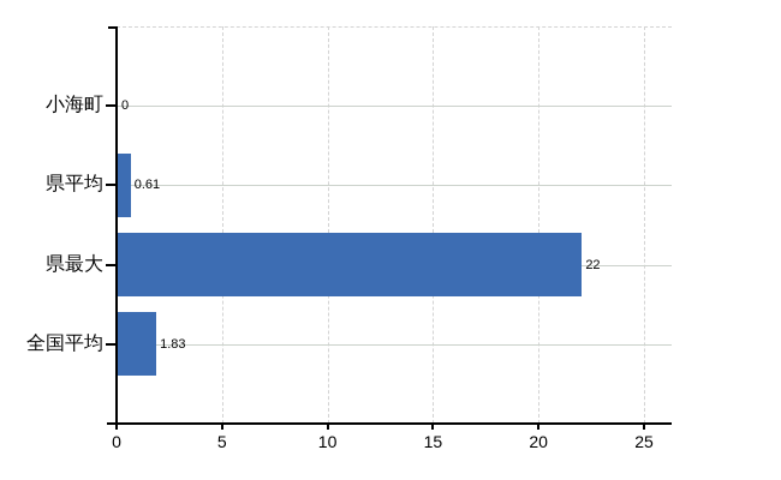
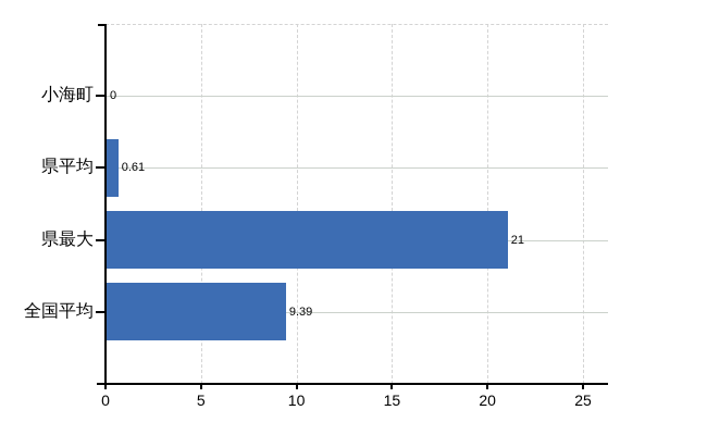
県最大: 22 -> 21
全国平均: 1.83 -> 9.39
